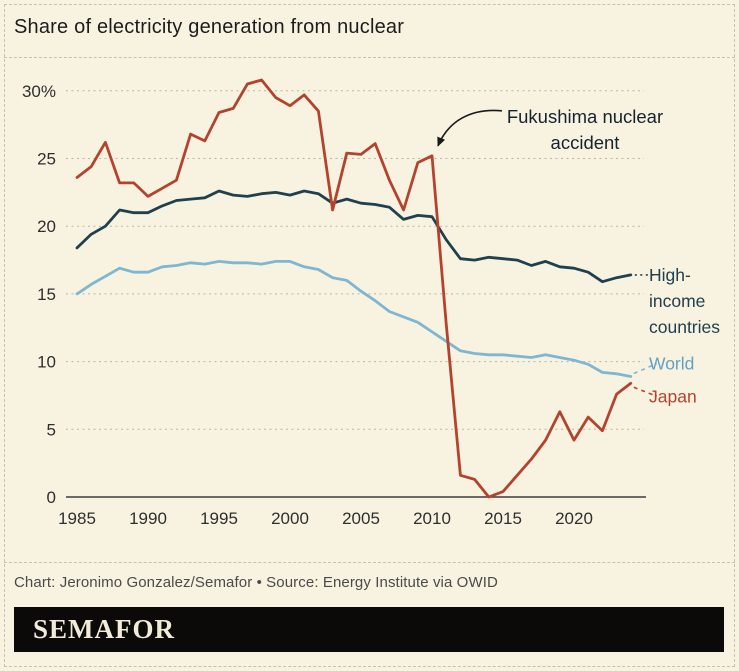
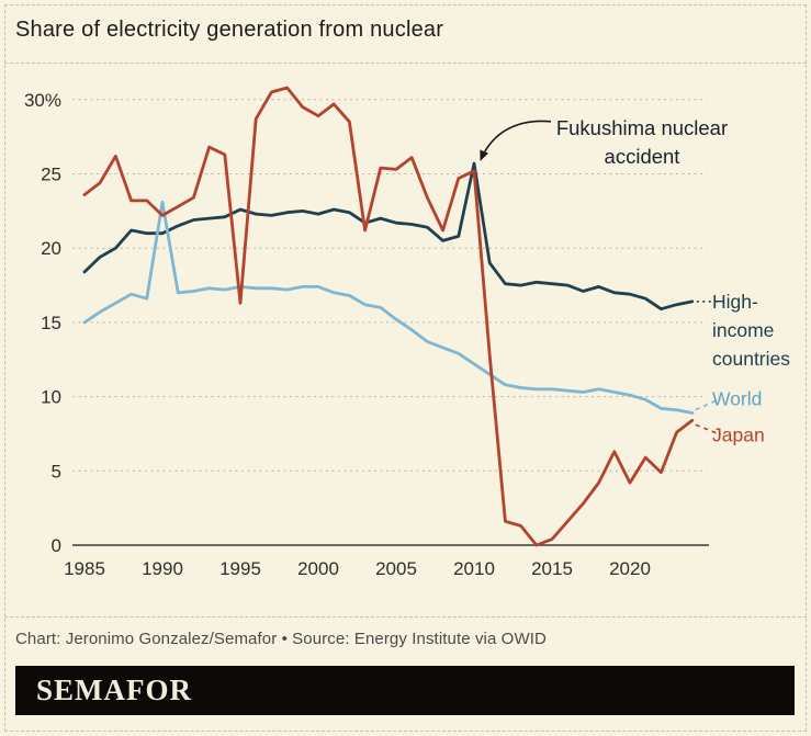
World/1990: 16.6% -> 23.1%
Japan/1995: 28.4% -> 16.3%
High-income countries/2010: 20.7% -> 25.7%
